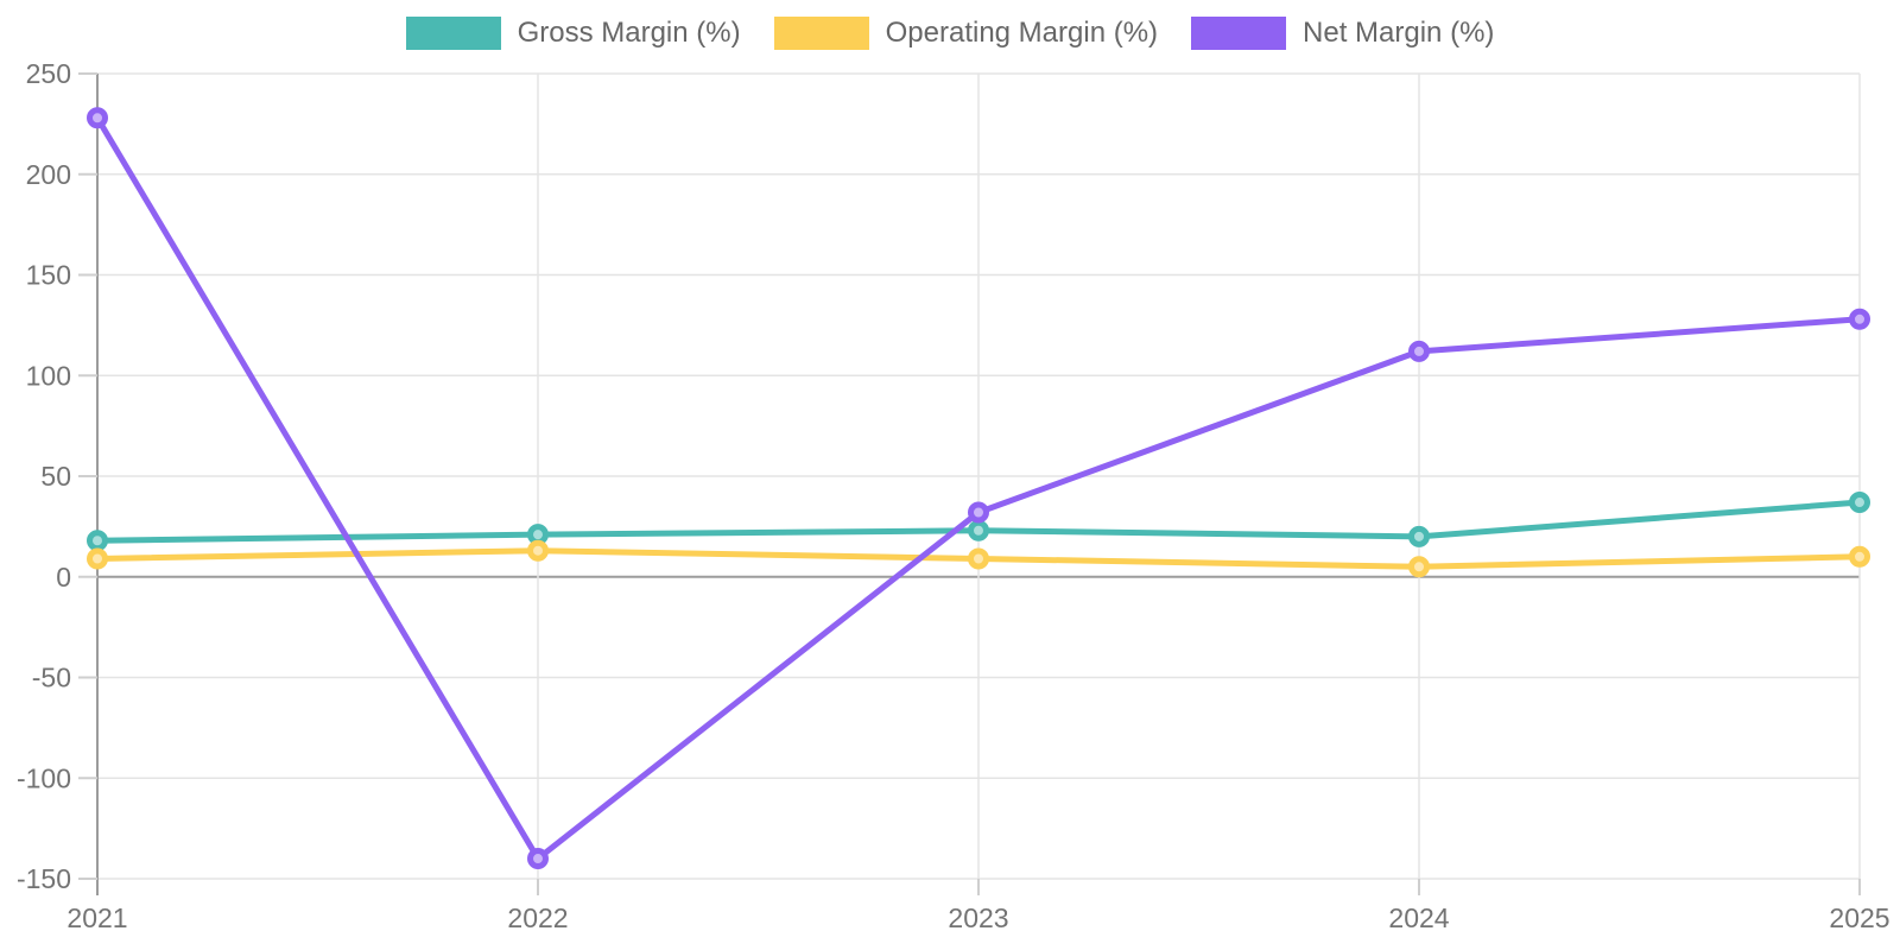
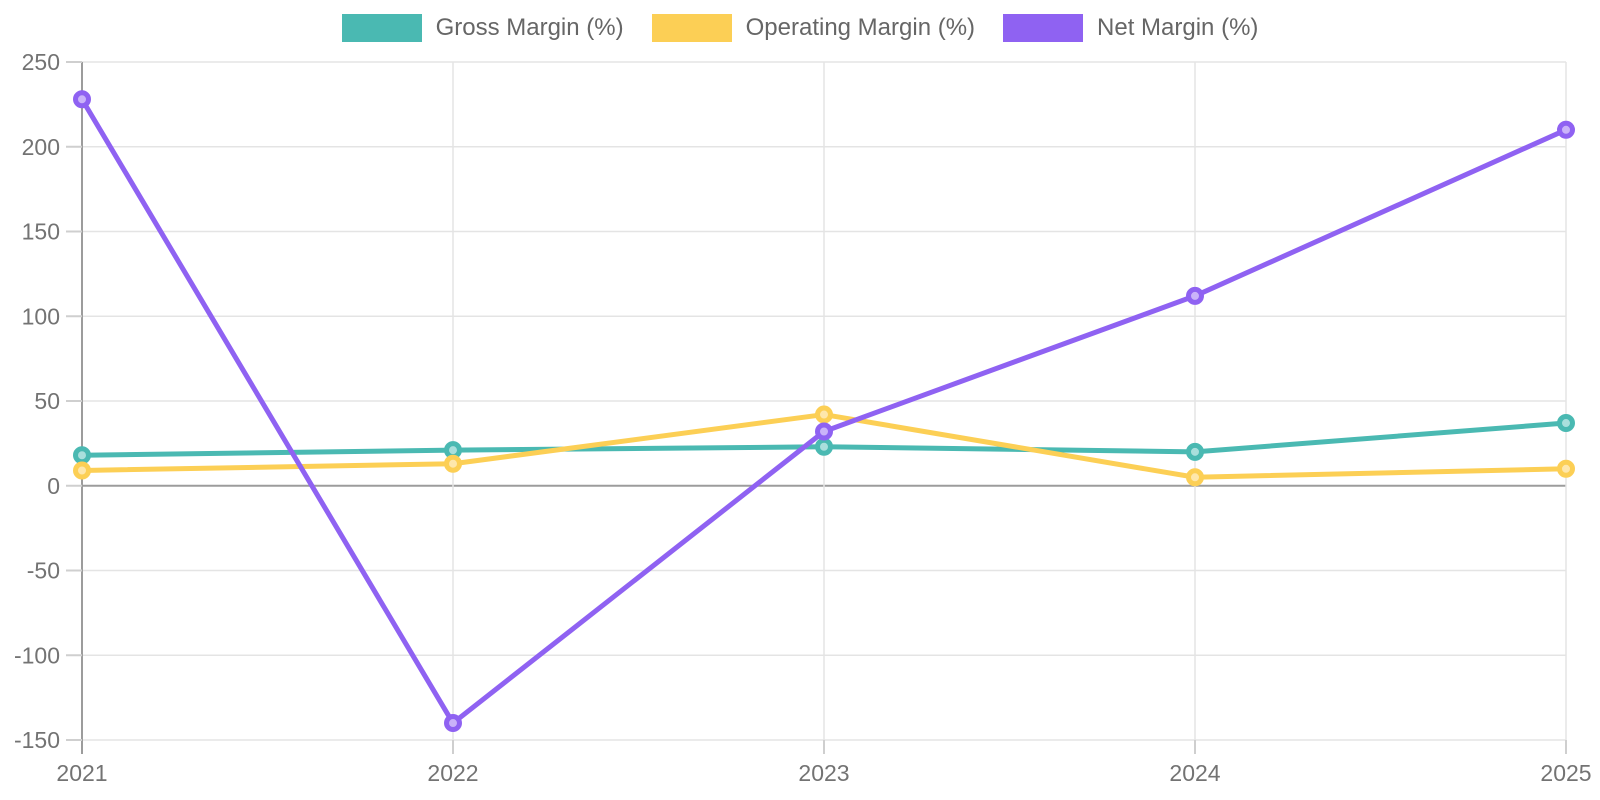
Operating Margin (%)/2023: 9 -> 42
Net Margin (%)/2025: 128 -> 210
